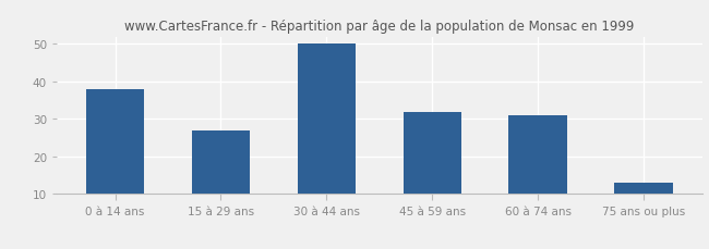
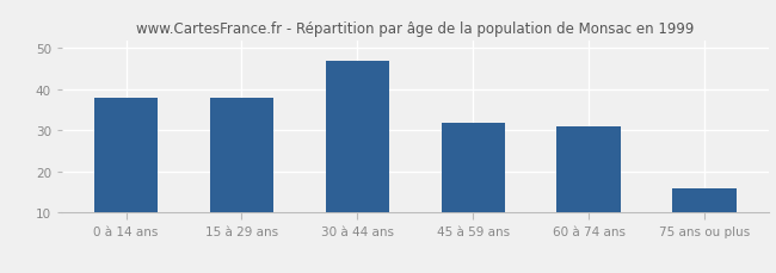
15 à 29 ans: 27 -> 38
30 à 44 ans: 50 -> 47
75 ans ou plus: 13 -> 16
